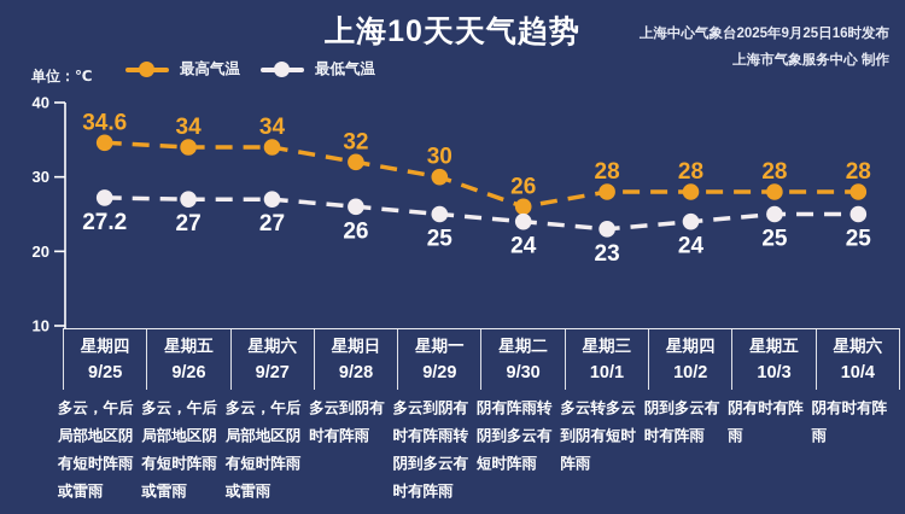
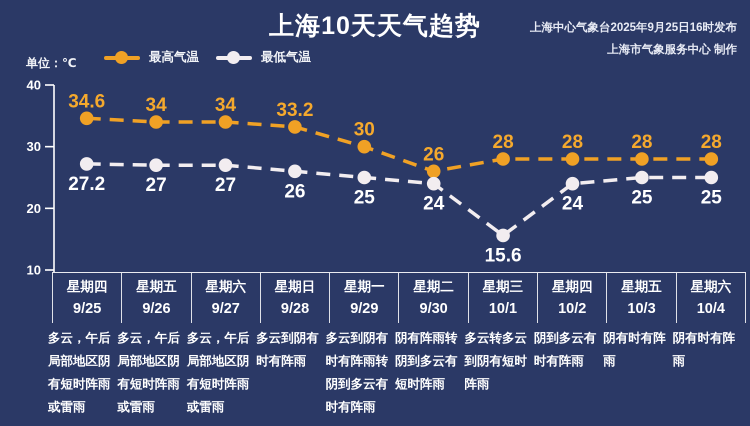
最高气温/9/28: 32 -> 33.2
最低气温/10/1: 23 -> 15.6
